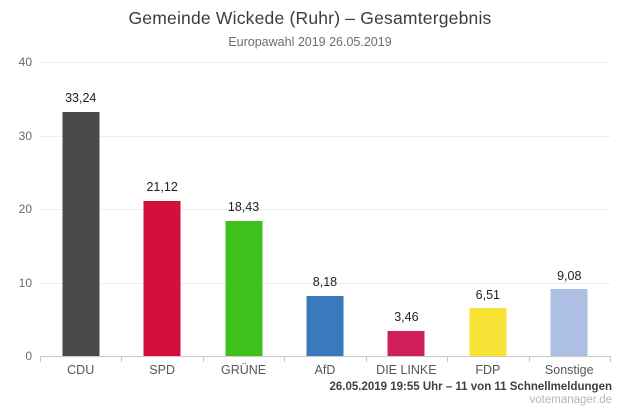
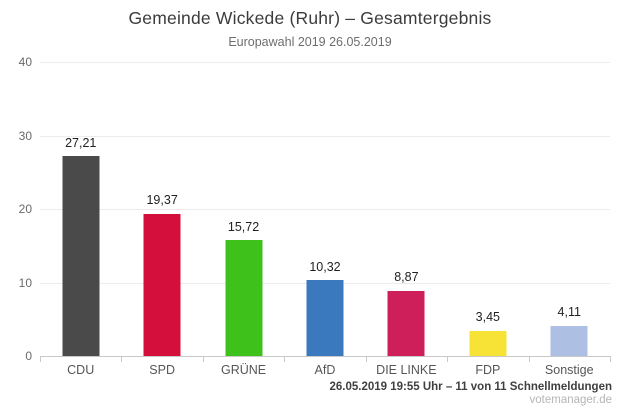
CDU: 33,24 -> 27,21
SPD: 21,12 -> 19,37
GRÜNE: 18,43 -> 15,72
AfD: 8,18 -> 10,32
DIE LINKE: 3,46 -> 8,87
FDP: 6,51 -> 3,45
Sonstige: 9,08 -> 4,11
